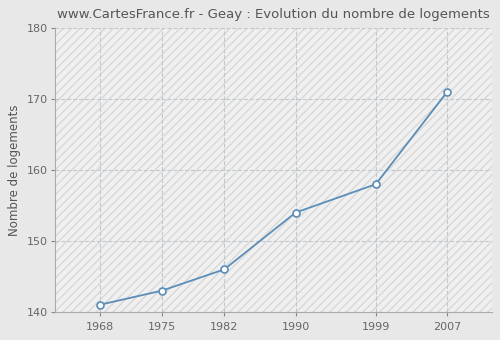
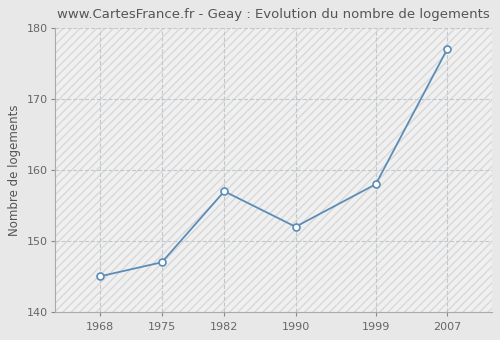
1968: 141 -> 145
1975: 143 -> 147
1982: 146 -> 157
1990: 154 -> 152
2007: 171 -> 177
